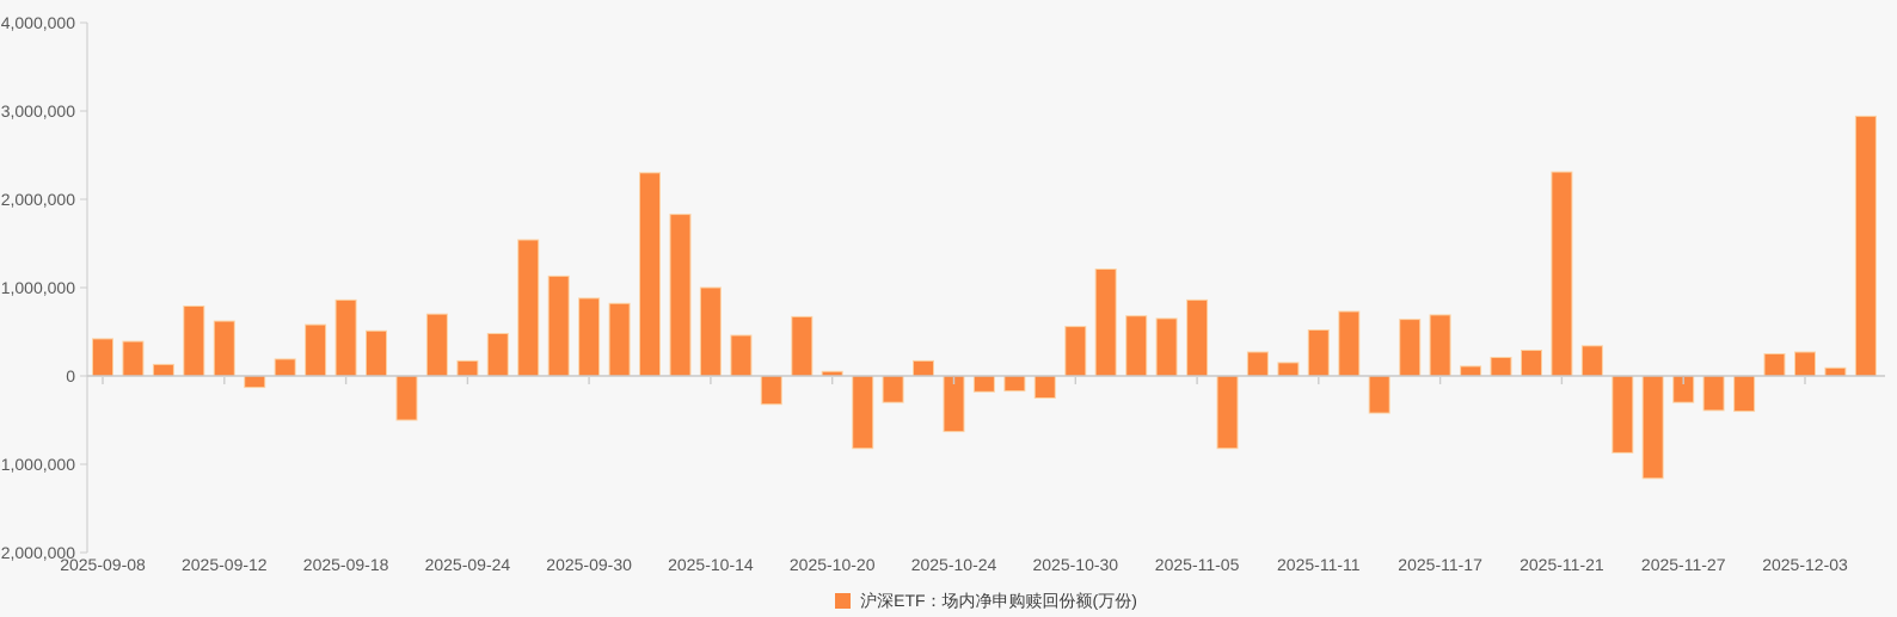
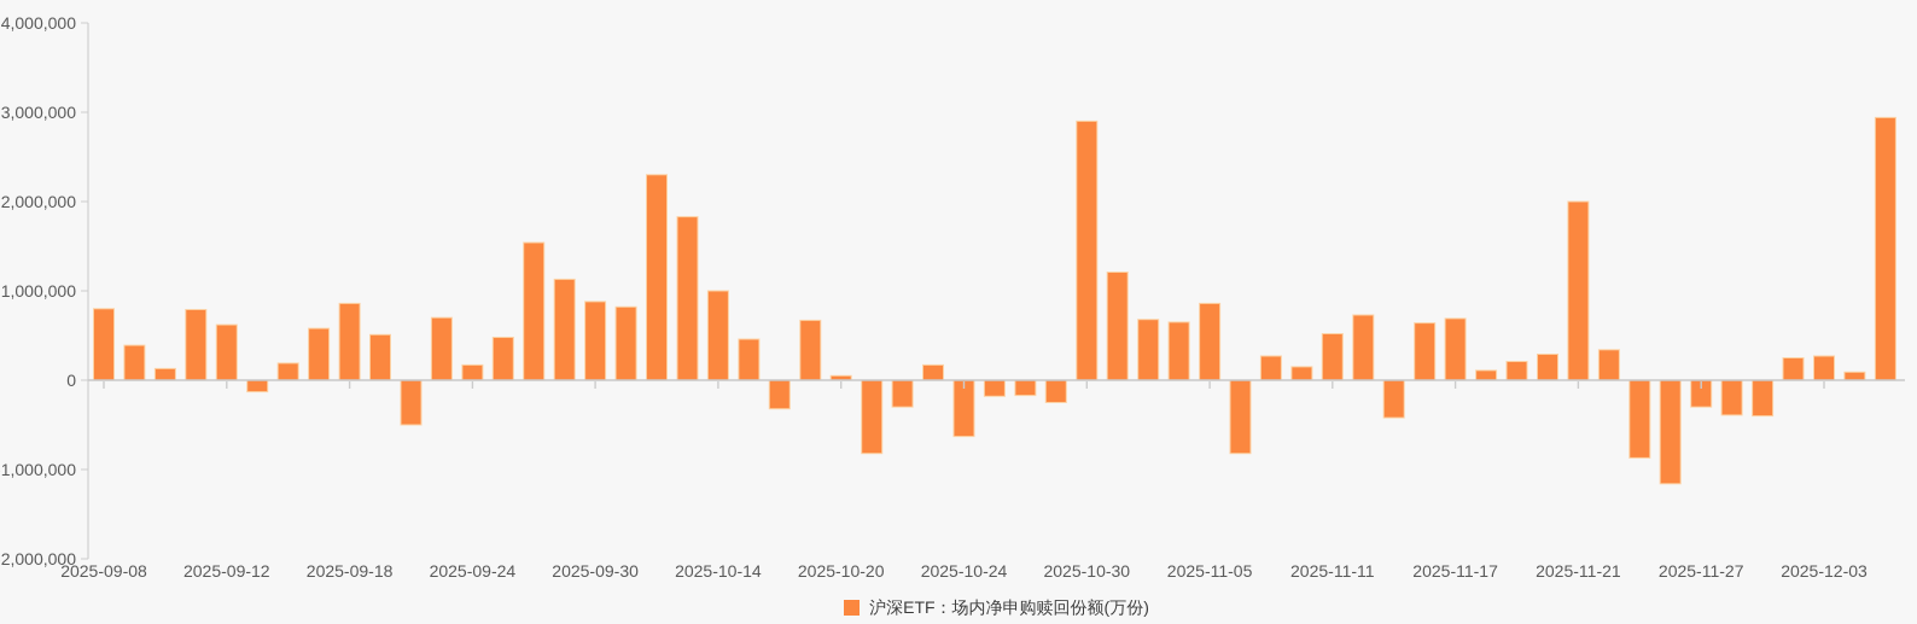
2025-09-08: 400000 -> 800000
2025-10-30: 600000 -> 2900000
2025-11-21: 2300000 -> 2000000
